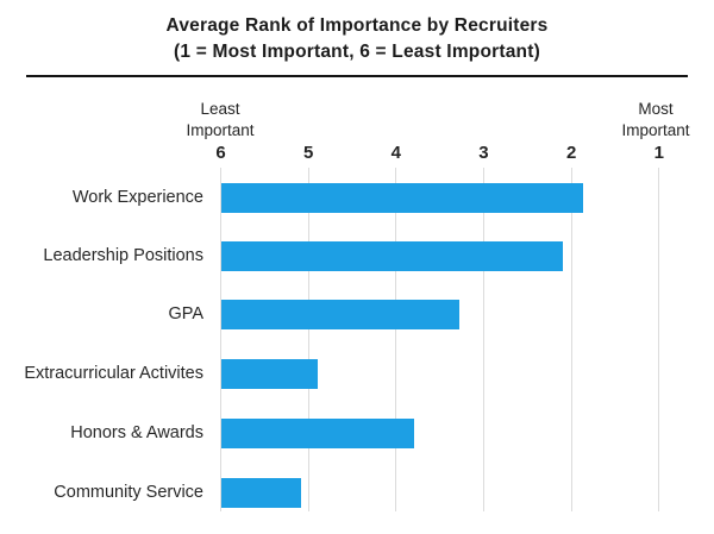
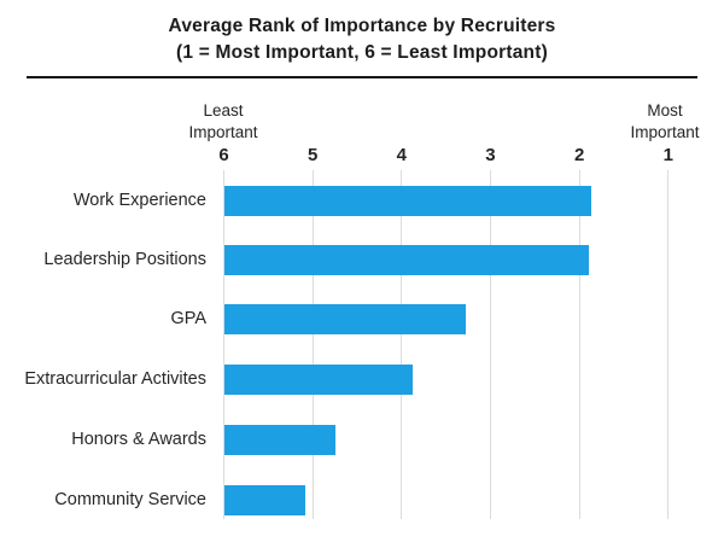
Leadership Positions: 2.1 -> 1.9
Extracurricular Activites: 4.9 -> 3.9
Honors & Awards: 3.8 -> 4.8
